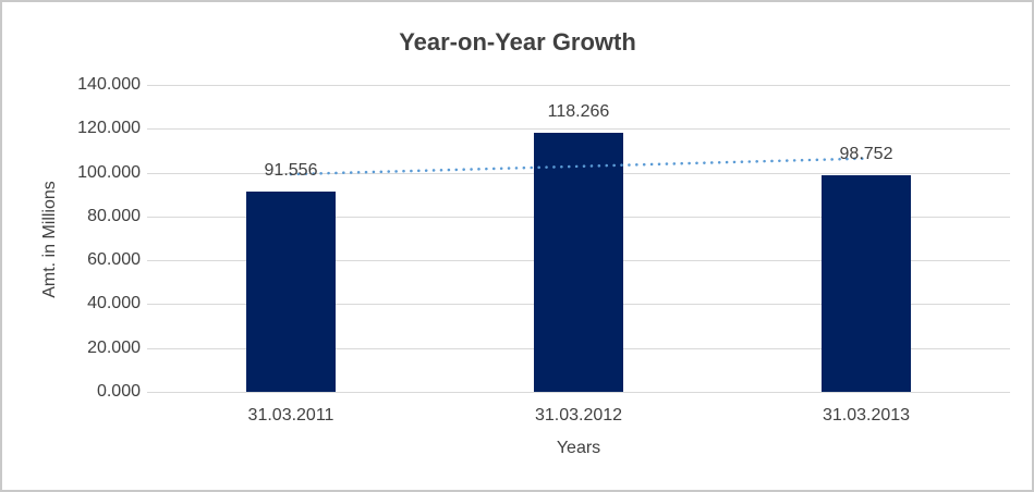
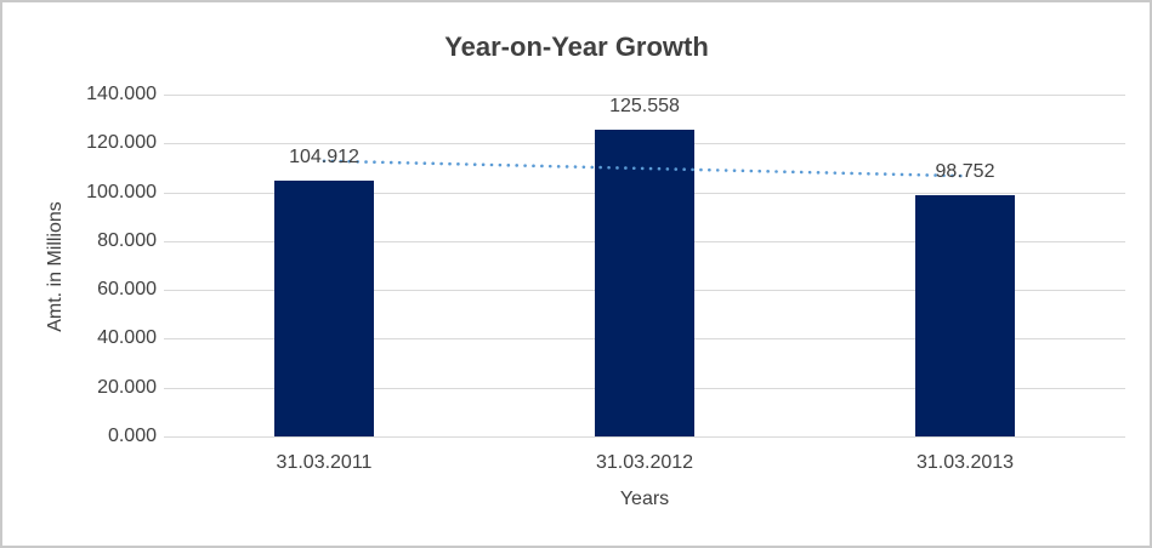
31.03.2011: 91.556 -> 104.912
31.03.2012: 118.266 -> 125.558
